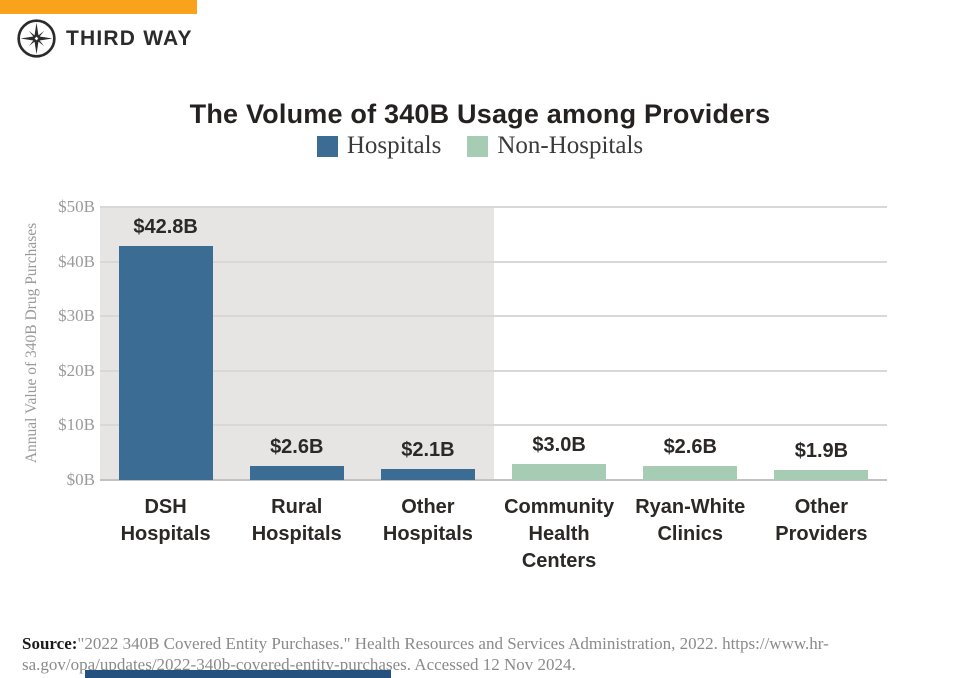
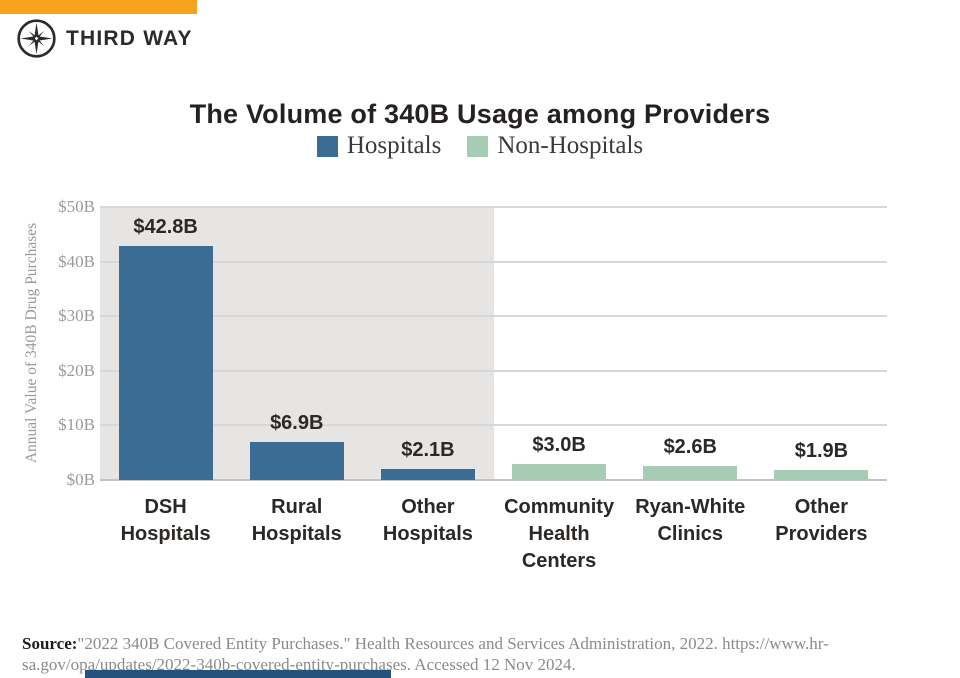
Rural Hospitals: $2.6B -> $6.9B
